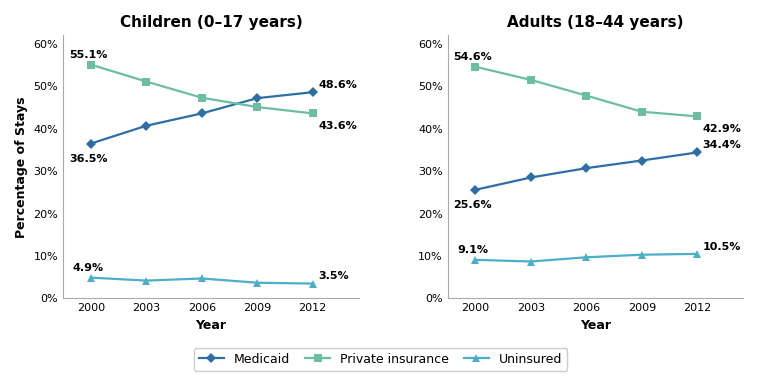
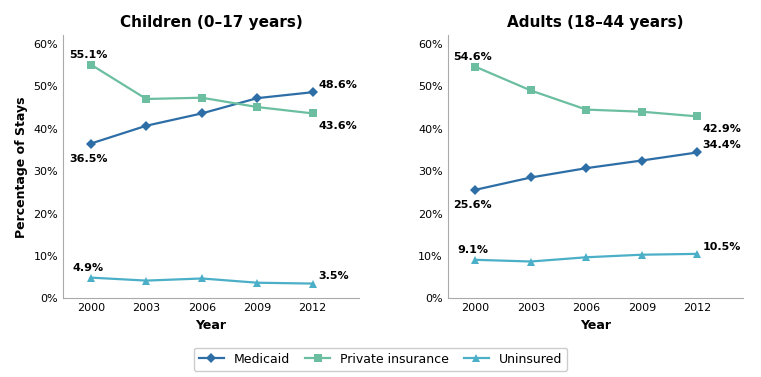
Children (0–17 years)/Private insurance/2003: 51.1% -> 47.0%
Adults (18–44 years)/Private insurance/2003: 51.5% -> 49.0%
Adults (18–44 years)/Private insurance/2006: 47.8% -> 44.5%
